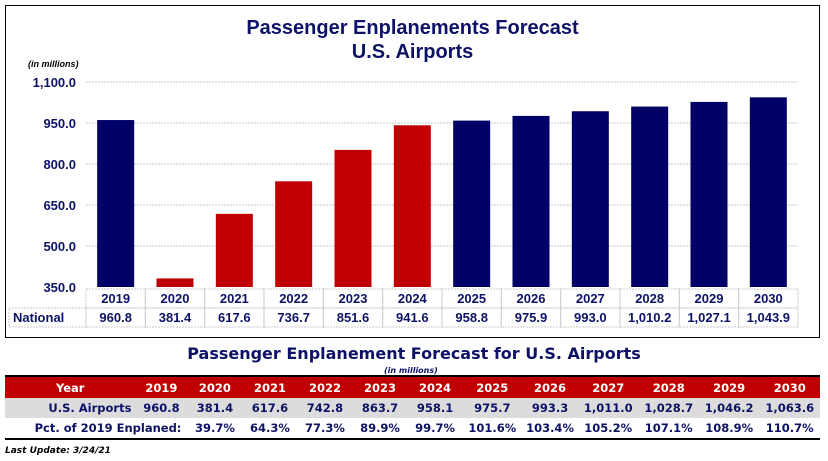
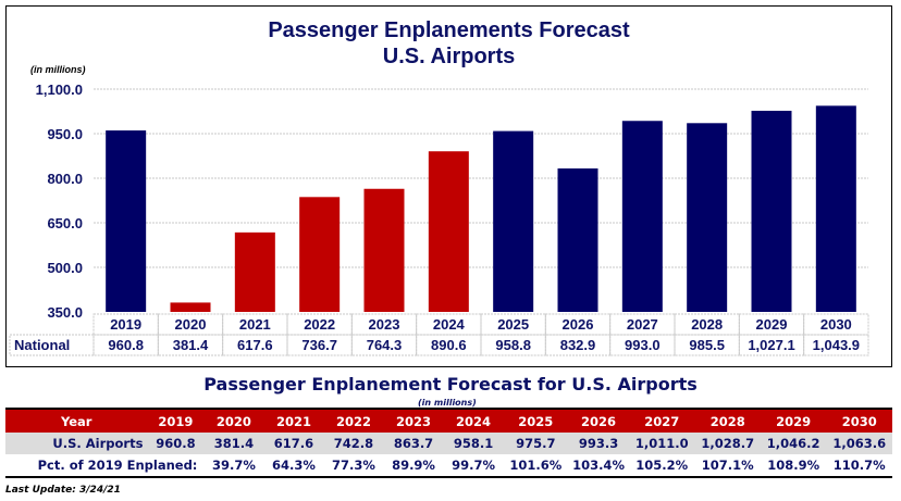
2023: 851.6 -> 764.3
2024: 941.6 -> 890.6
2026: 975.9 -> 832.9
2028: 1,010.2 -> 985.5
